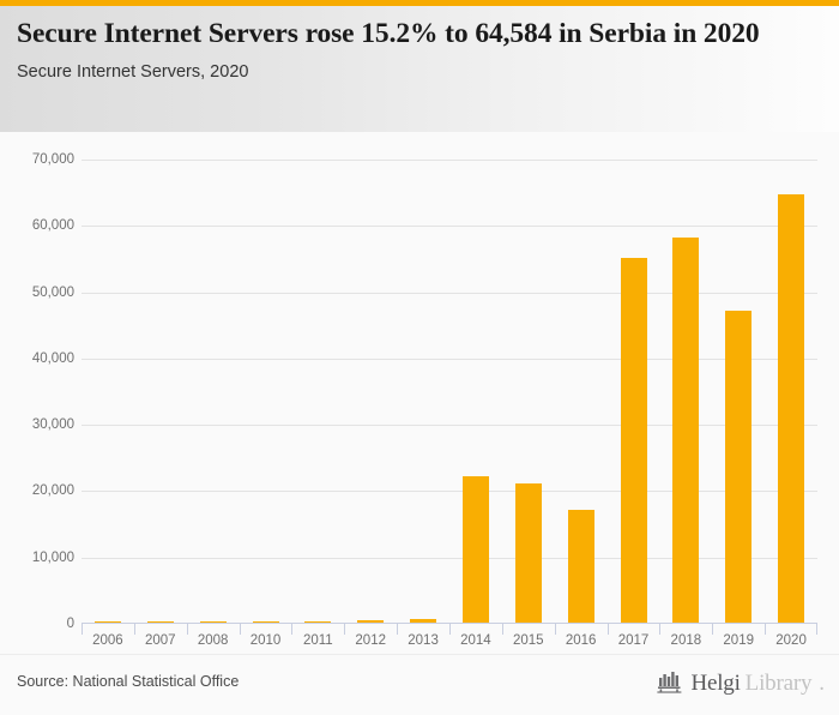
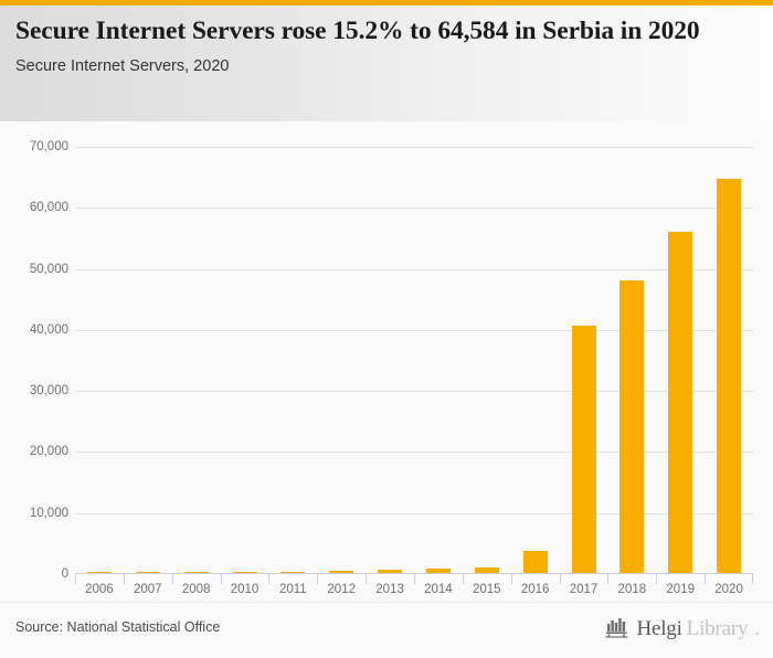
2014: 22000 -> 1000
2015: 21000 -> 1000
2016: 17000 -> 4000
2017: 55000 -> 41000
2018: 58000 -> 48000
2019: 47000 -> 56000
